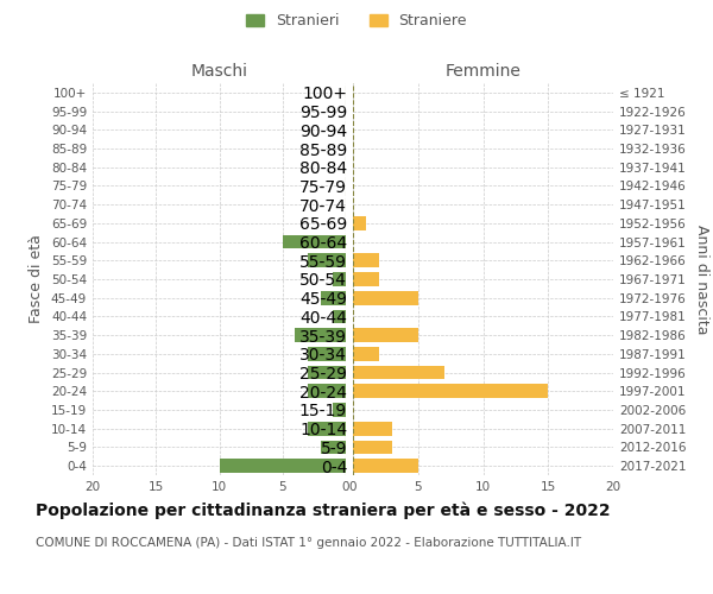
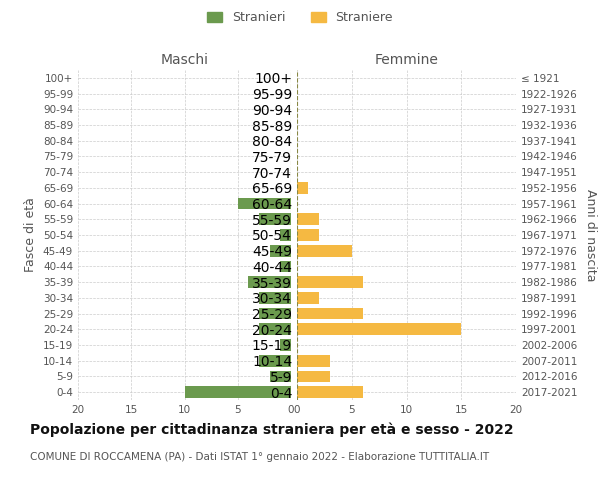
Femmine/35-39: 5 -> 6
Femmine/25-29: 7 -> 6
Femmine/0-4: 5 -> 6
